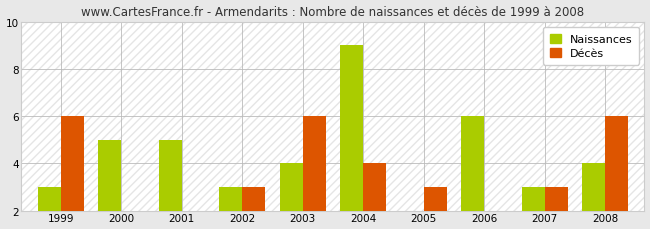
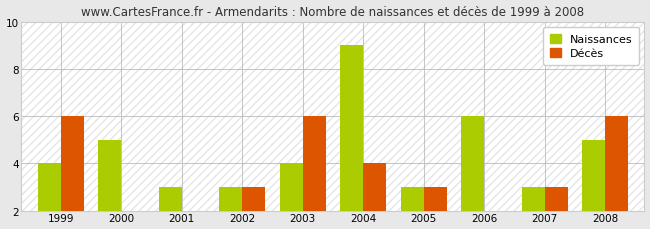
Naissances/1999: 3 -> 4
Naissances/2001: 5 -> 3
Naissances/2005: 2 -> 3
Naissances/2008: 4 -> 5
